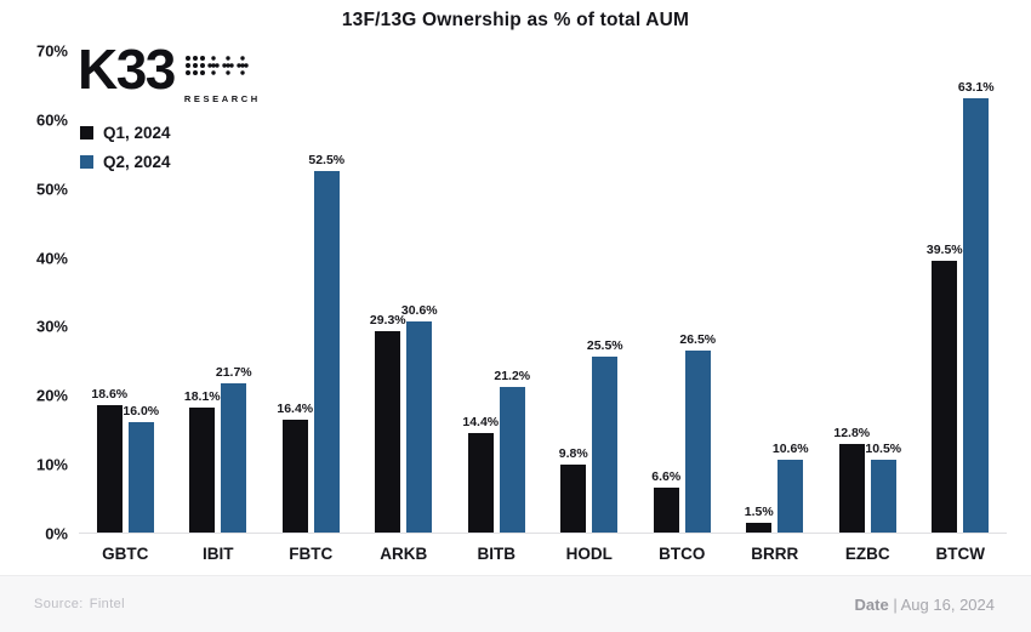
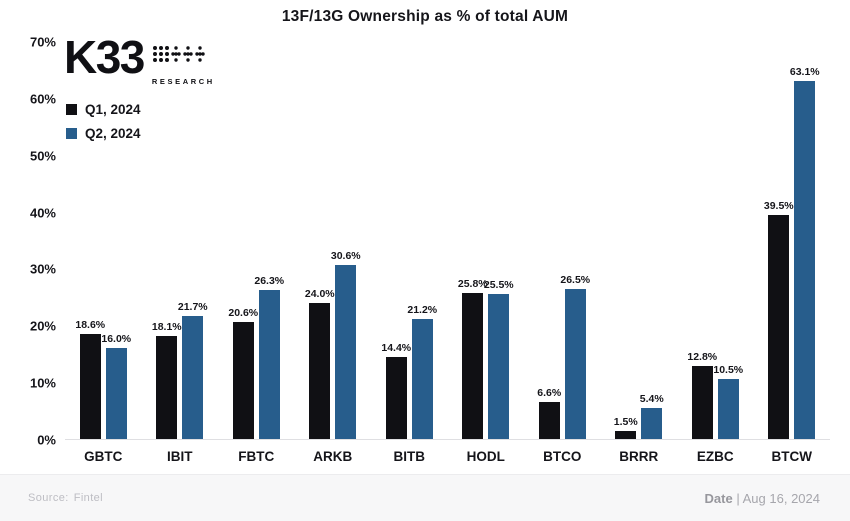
Q1, 2024/FBTC: 16.4% -> 20.6%
Q2, 2024/FBTC: 52.5% -> 26.3%
Q1, 2024/ARKB: 29.3% -> 24.0%
Q1, 2024/HODL: 9.8% -> 25.8%
Q2, 2024/BRRR: 10.6% -> 5.4%
